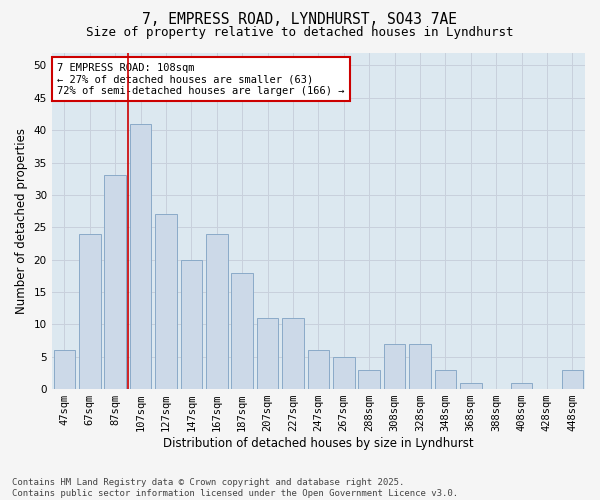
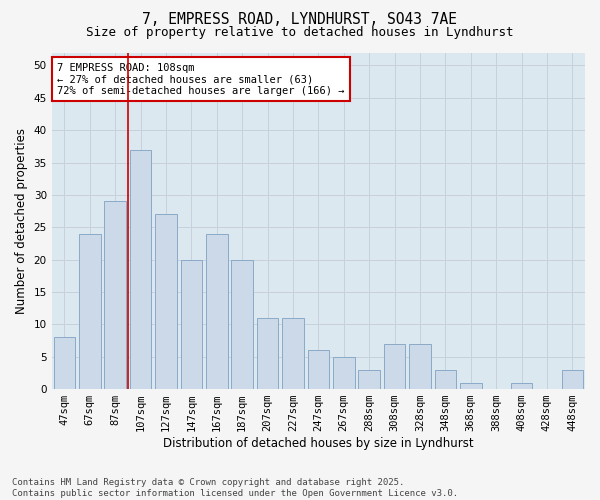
47sqm: 6 -> 8
87sqm: 33 -> 29
107sqm: 41 -> 37
187sqm: 18 -> 20
